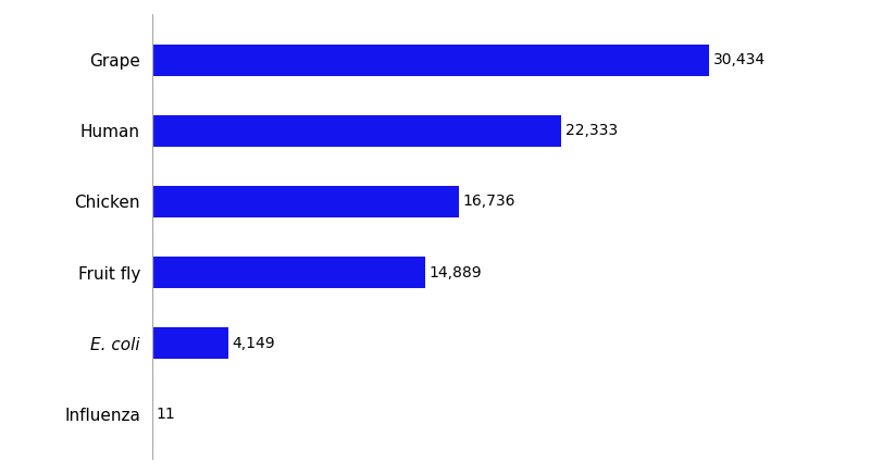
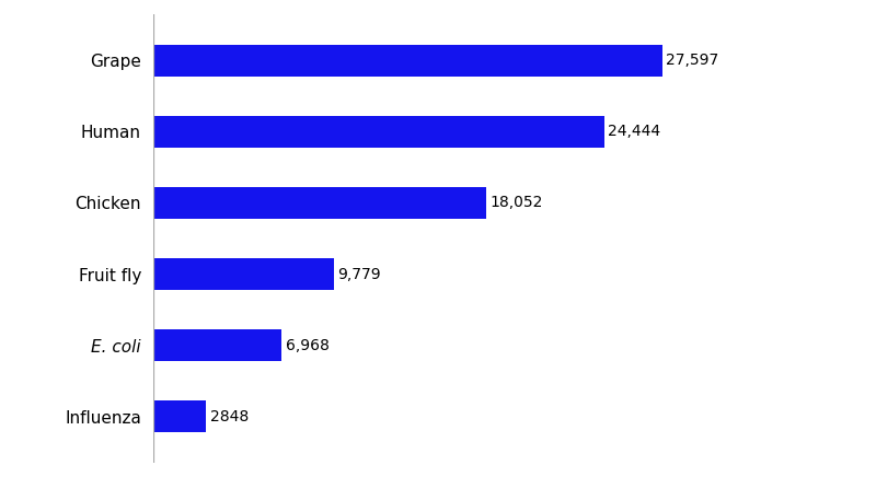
Grape: 30,434 -> 27,597
Human: 22,333 -> 24,444
Chicken: 16,736 -> 18,052
Fruit fly: 14,889 -> 9,779
E. coli: 4,149 -> 6,968
Influenza: 11 -> 2848
